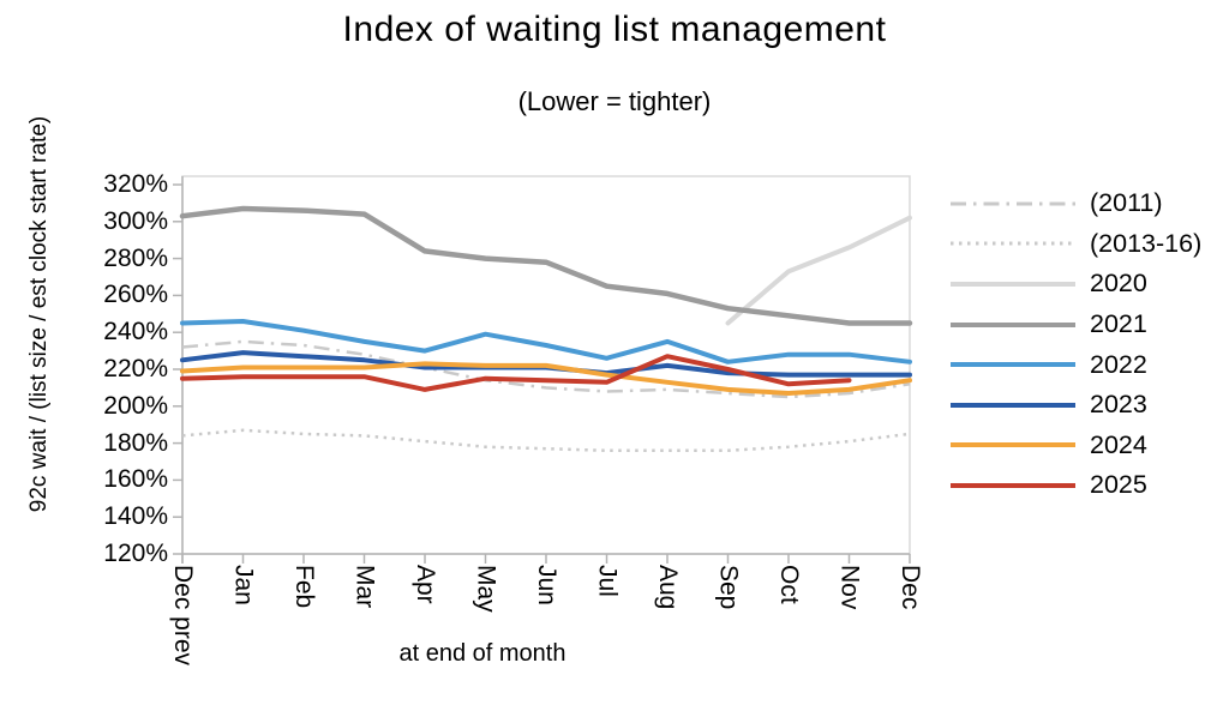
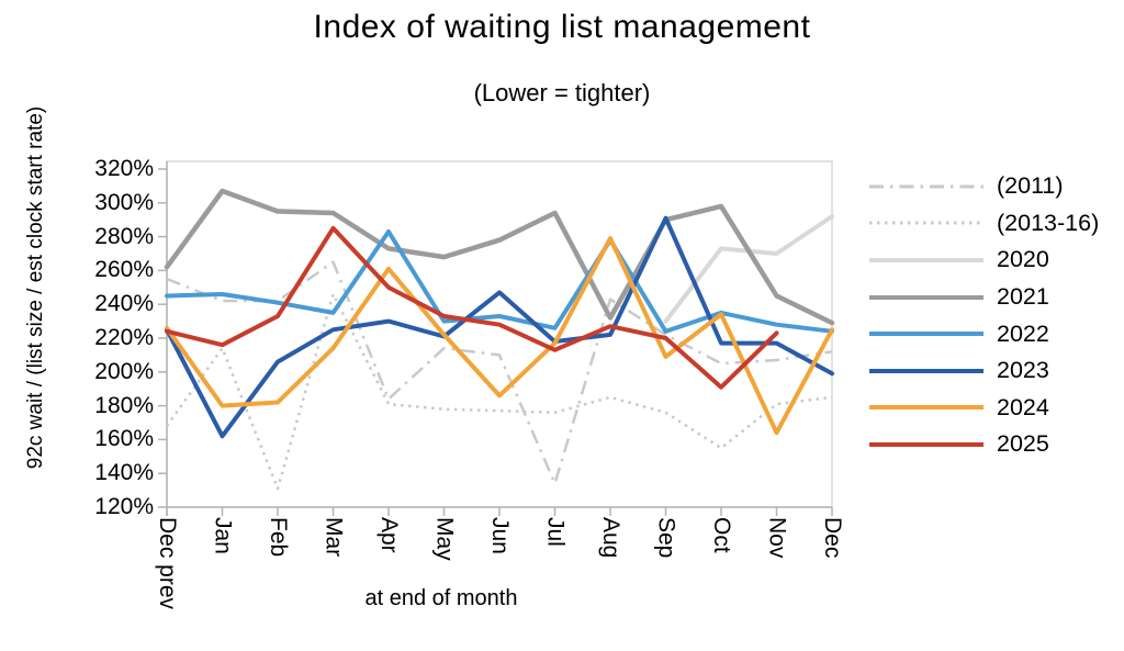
(2011)/Dec prev: 232% -> 255%
(2013-16)/Dec prev: 184% -> 168%
2021/Dec prev: 303% -> 262%
2024/Dec prev: 219% -> 226%
2025/Dec prev: 215% -> 224%
(2011)/Jan: 235% -> 242%
(2013-16)/Jan: 187% -> 214%
2023/Jan: 229% -> 162%
2024/Jan: 221% -> 180%
(2011)/Feb: 233% -> 242%
(2013-16)/Feb: 185% -> 131%
2021/Feb: 306% -> 295%
2023/Feb: 227% -> 206%
2024/Feb: 221% -> 182%
2025/Feb: 216% -> 233%
(2011)/Mar: 228% -> 265%
(2013-16)/Mar: 184% -> 246%
2021/Mar: 304% -> 294%
2024/Mar: 221% -> 214%
2025/Mar: 216% -> 285%
(2011)/Apr: 221% -> 184%
2021/Apr: 284% -> 273%
2022/Apr: 230% -> 283%
2023/Apr: 221% -> 230%
2024/Apr: 223% -> 261%
2025/Apr: 209% -> 250%
2021/May: 280% -> 268%
2022/May: 239% -> 230%
2025/May: 215% -> 233%
2023/Jun: 221% -> 247%
2024/Jun: 222% -> 186%
2025/Jun: 214% -> 228%
(2011)/Jul: 208% -> 134%
2021/Jul: 265% -> 294%
(2011)/Aug: 209% -> 243%
(2013-16)/Aug: 176% -> 185%
2021/Aug: 261% -> 232%
2022/Aug: 235% -> 278%
2024/Aug: 213% -> 279%
(2011)/Sep: 207% -> 222%
2020/Sep: 245% -> 230%
2021/Sep: 253% -> 290%
2023/Sep: 218% -> 291%
(2013-16)/Oct: 178% -> 155%
2021/Oct: 249% -> 298%
2022/Oct: 228% -> 235%
2024/Oct: 207% -> 234%
2025/Oct: 212% -> 191%
2020/Nov: 286% -> 270%
2024/Nov: 209% -> 164%
2025/Nov: 214% -> 223%
2020/Dec: 302% -> 292%
2021/Dec: 245% -> 229%
2023/Dec: 217% -> 199%
2024/Dec: 214% -> 225%
